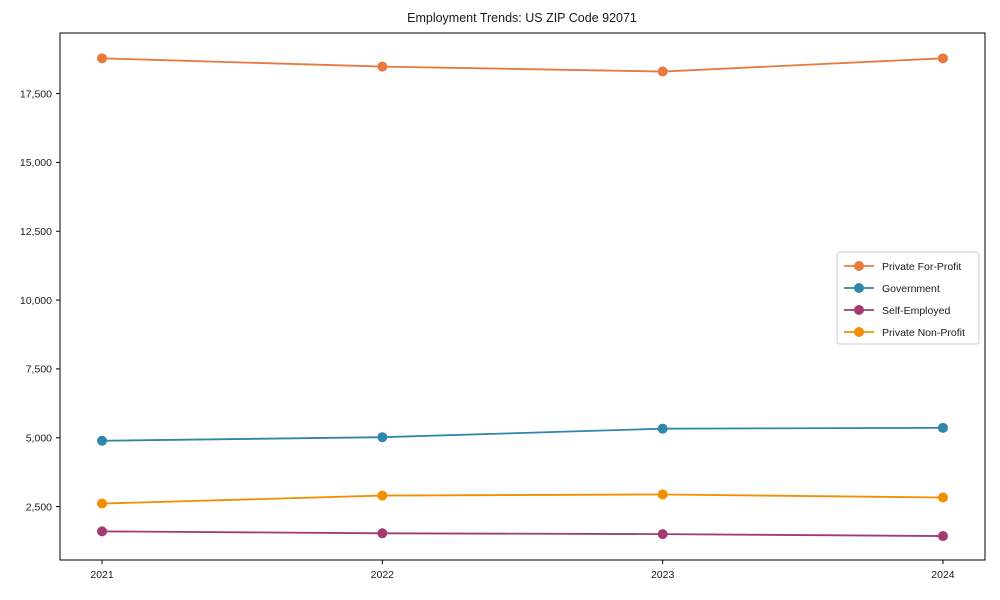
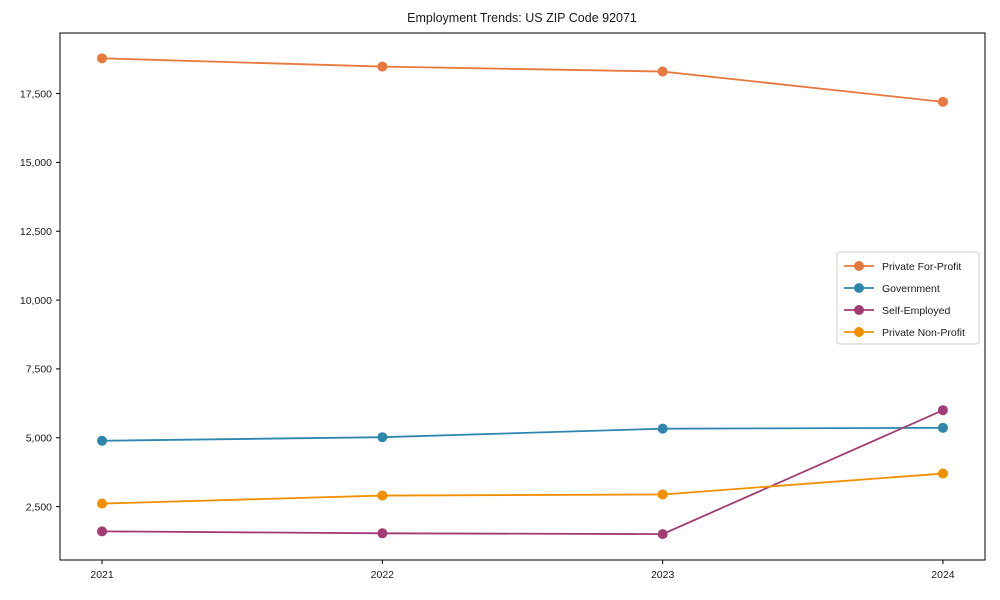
Private For-Profit/2024: 18800 -> 17200
Self-Employed/2024: 1400 -> 6000
Private Non-Profit/2024: 2800 -> 3700
